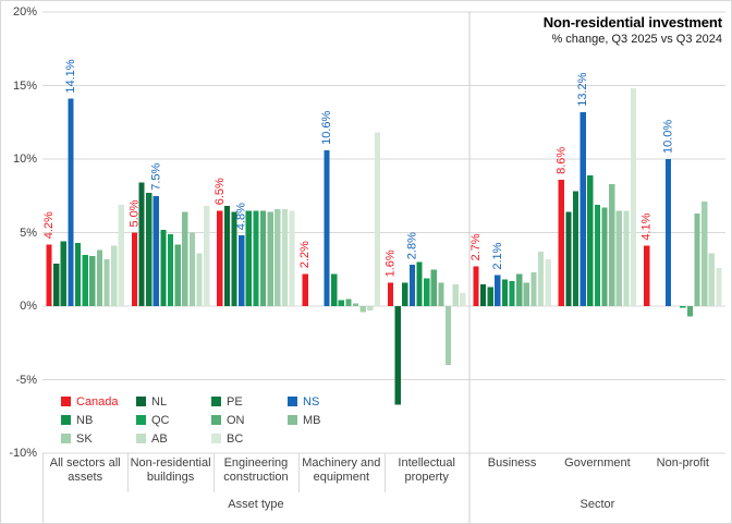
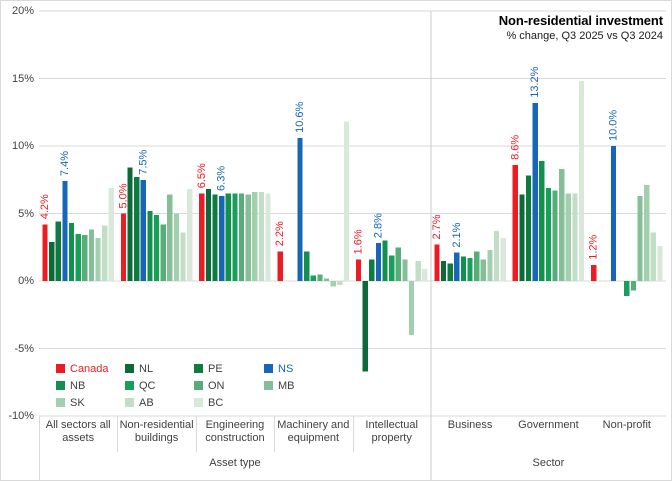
NS/All sectors all assets: 14.1% -> 7.4%
NS/Engineering construction: 4.8% -> 6.3%
Canada/Non-profit: 4.1% -> 1.2%
QC/Non-profit: -0.1% -> -1.1%
